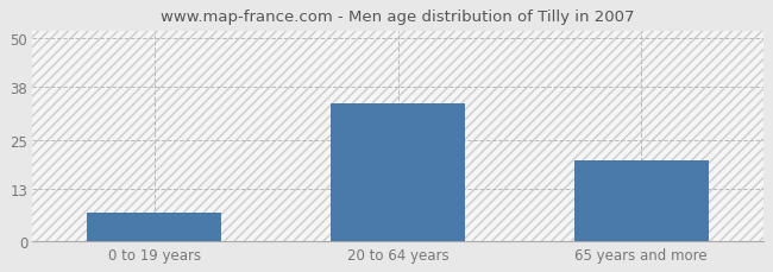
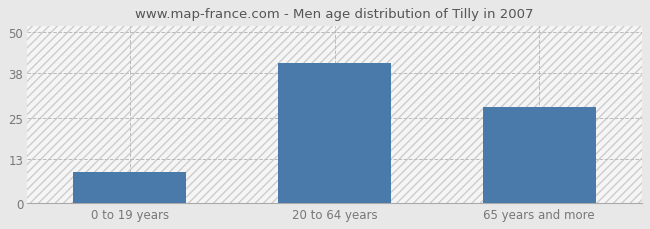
0 to 19 years: 7 -> 9
20 to 64 years: 34 -> 41
65 years and more: 20 -> 28
